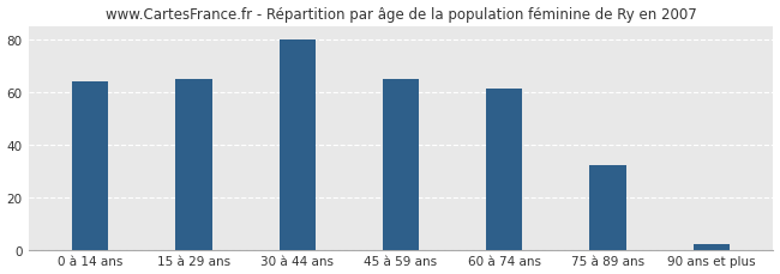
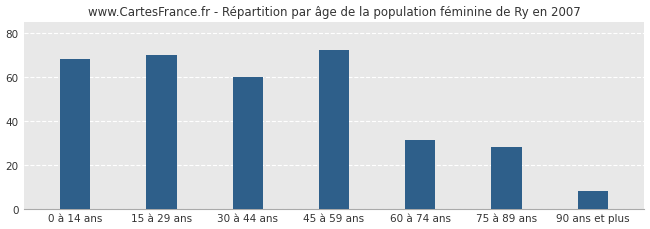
0 à 14 ans: 64 -> 68
15 à 29 ans: 65 -> 70
30 à 44 ans: 80 -> 60
45 à 59 ans: 65 -> 72
60 à 74 ans: 61 -> 31
75 à 89 ans: 32 -> 28
90 ans et plus: 2 -> 8
